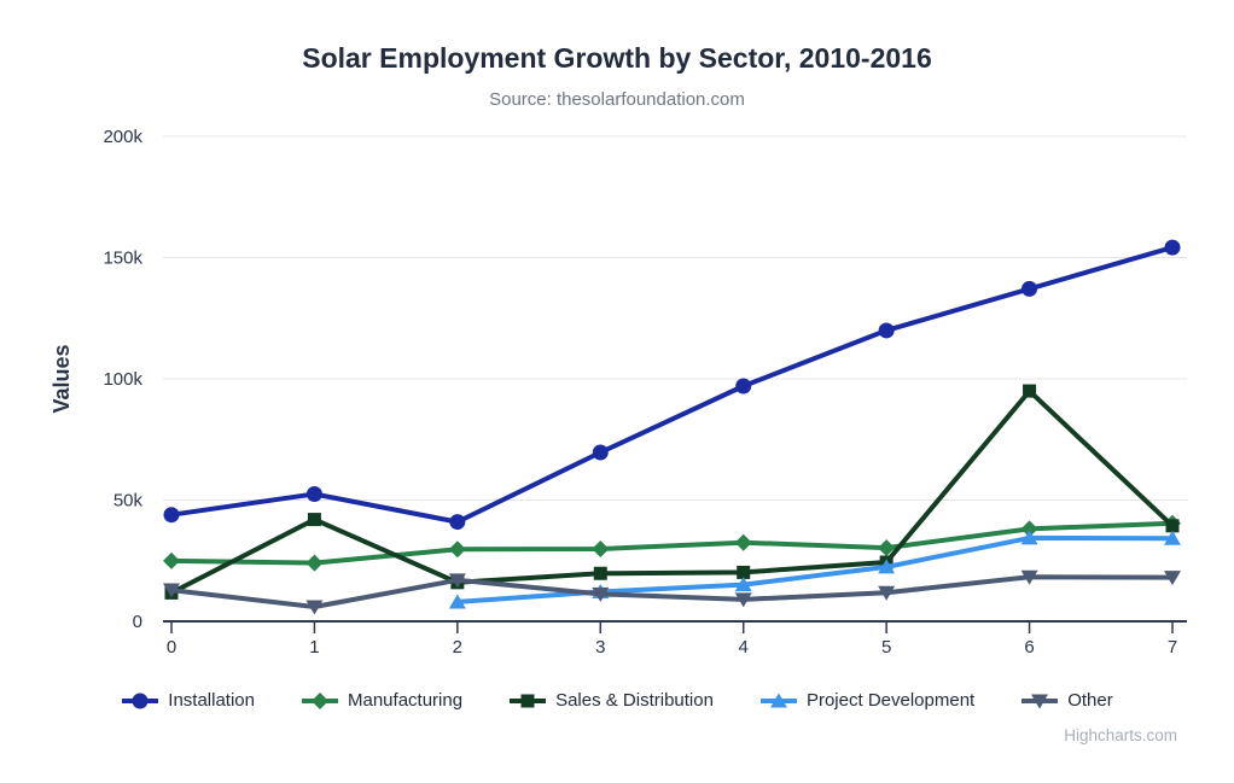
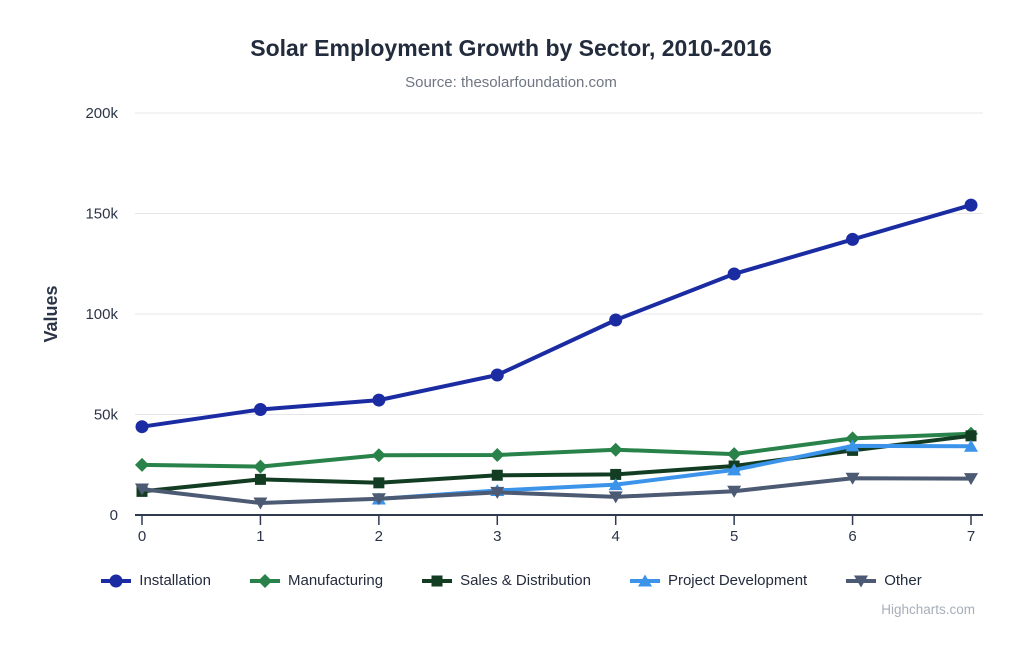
Sales & Distribution/1: 42k -> 18k
Installation/2: 41k -> 57k
Other/2: 17k -> 8k
Sales & Distribution/6: 95k -> 32k
